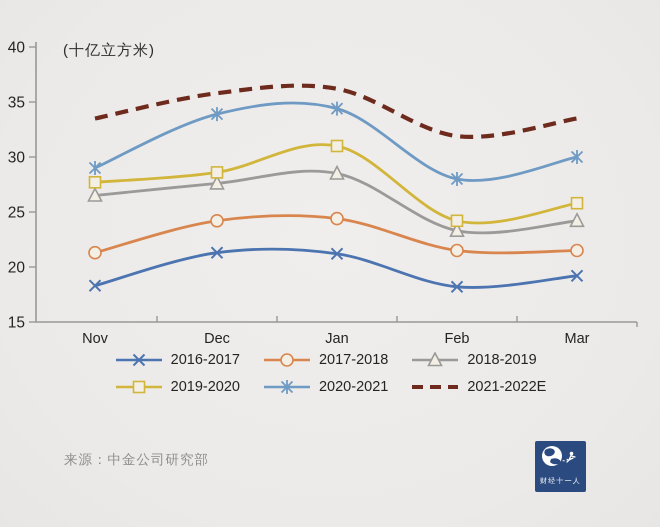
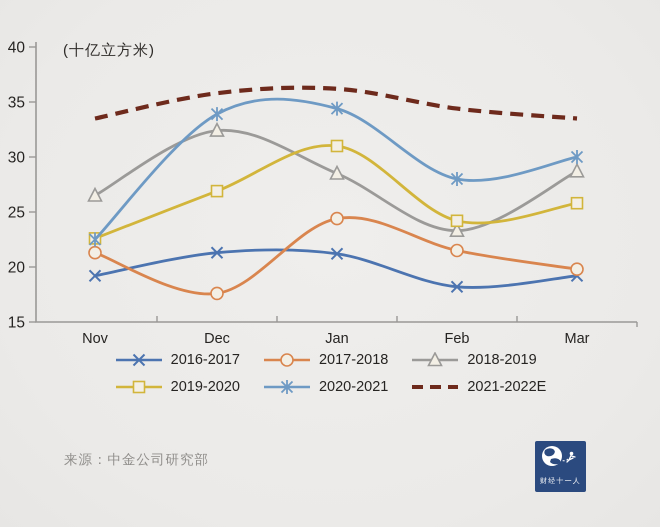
2016-2017/Nov: 18.3 -> 19.2
2019-2020/Nov: 27.7 -> 22.6
2020-2021/Nov: 29.0 -> 22.5
2017-2018/Dec: 24.2 -> 17.6
2018-2019/Dec: 27.6 -> 32.4
2019-2020/Dec: 28.6 -> 26.9
2021-2022E/Feb: 31.9 -> 34.4
2017-2018/Mar: 21.5 -> 19.8
2018-2019/Mar: 24.2 -> 28.7
